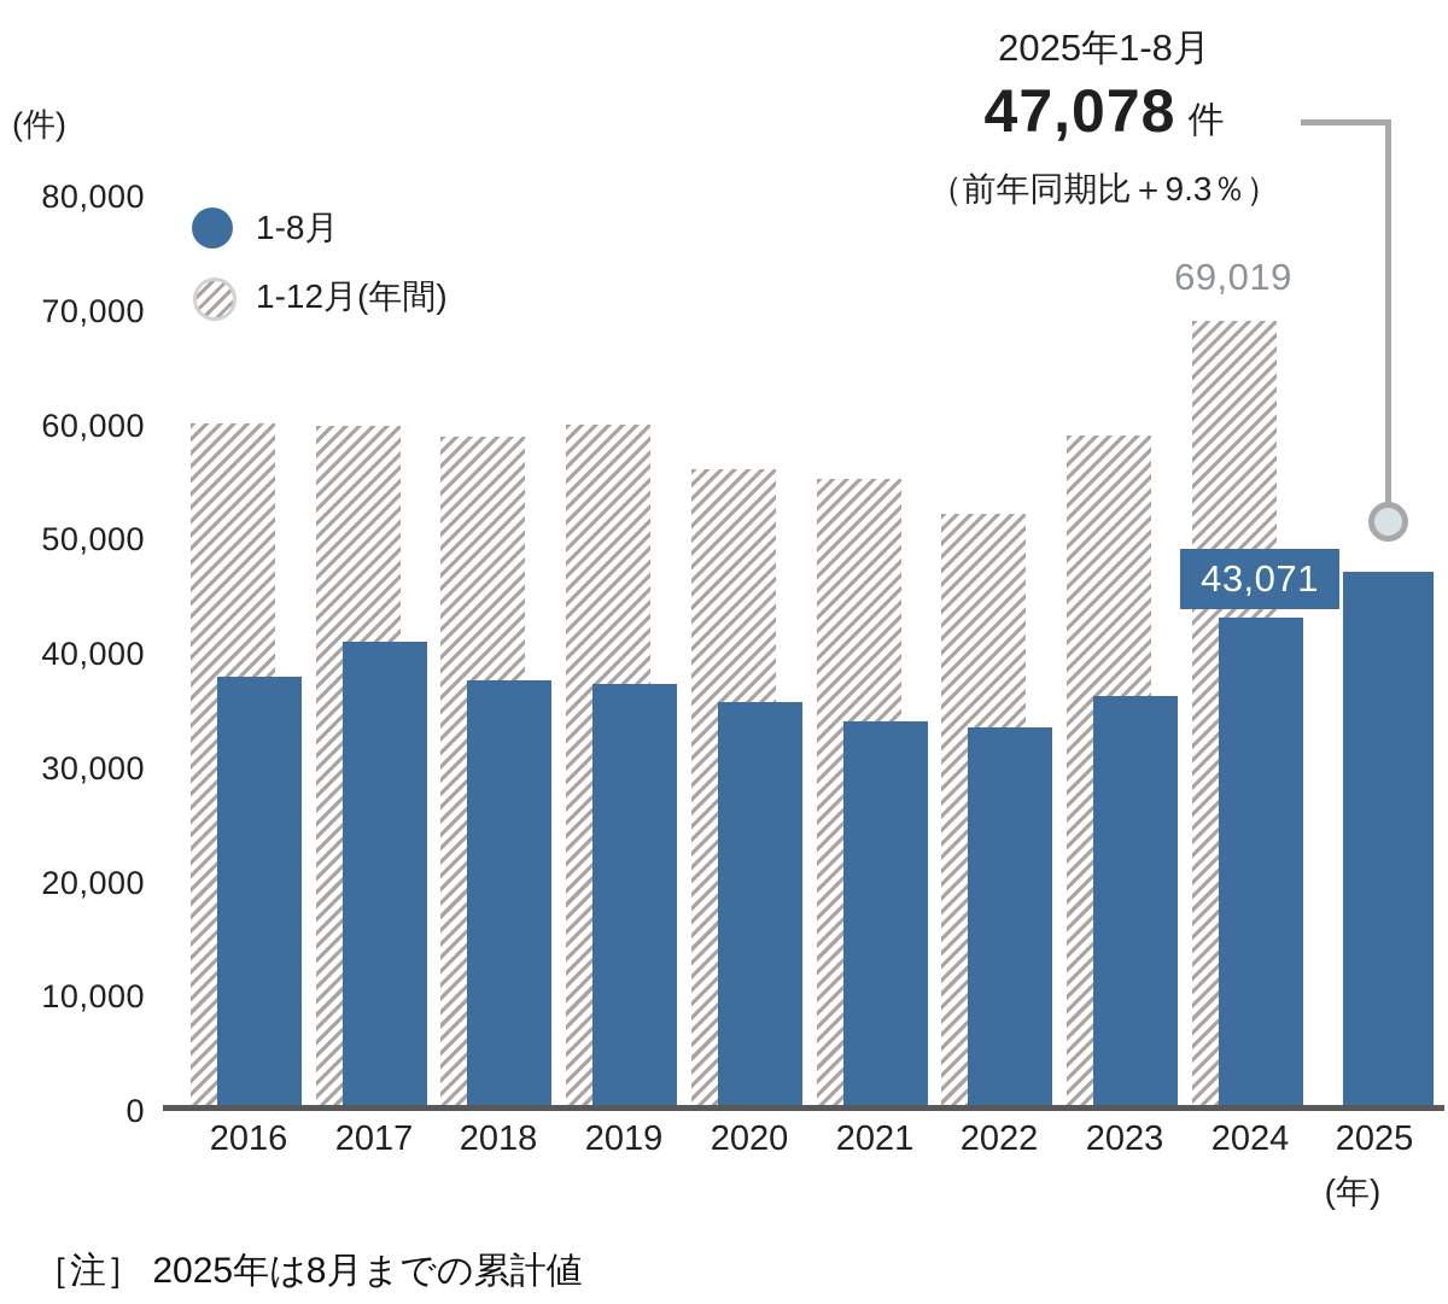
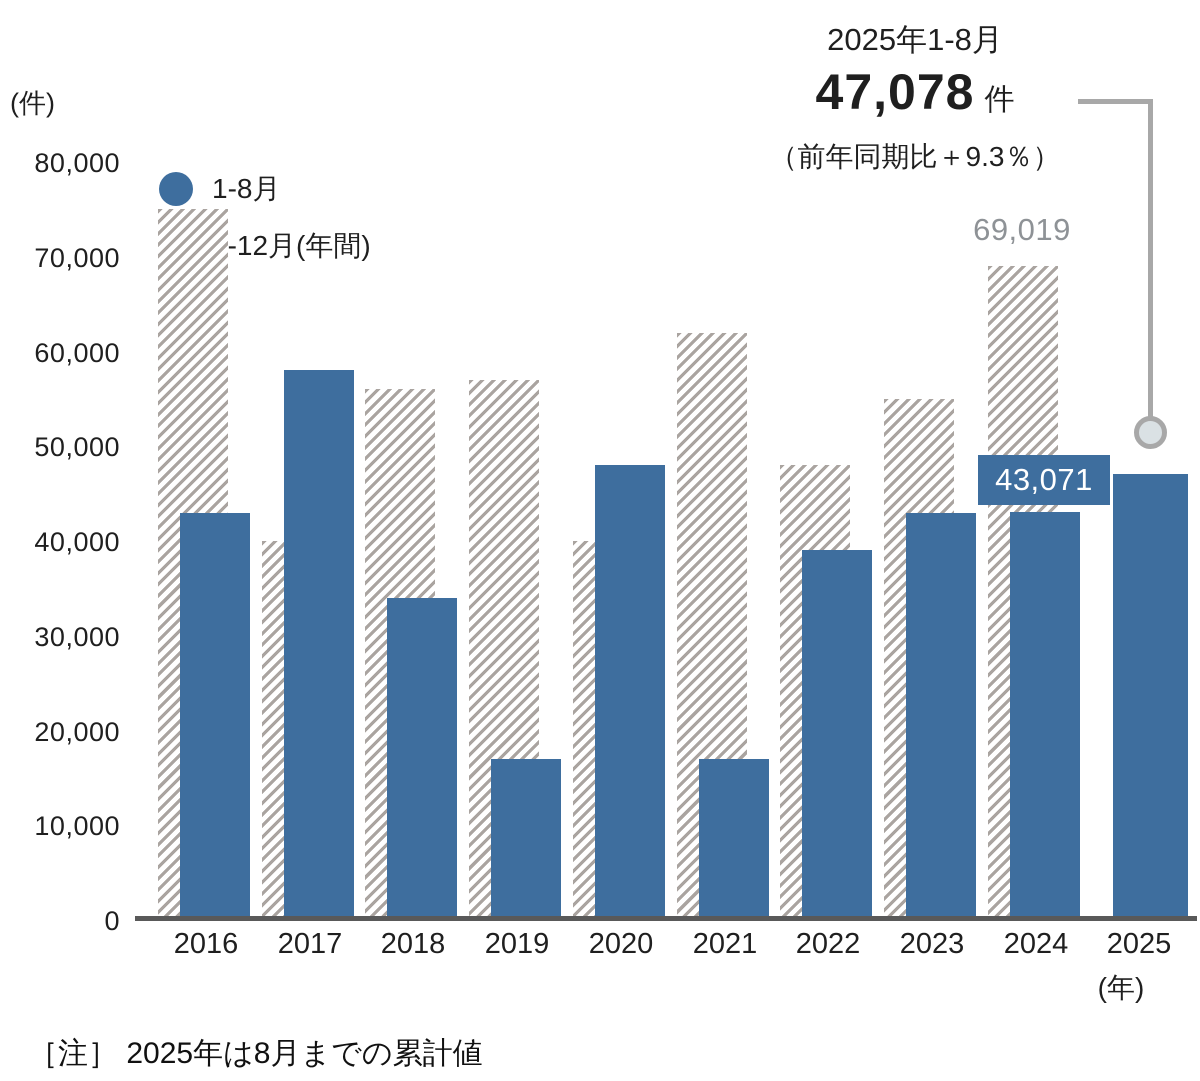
1-8月/2016: 38000 -> 43000
1-12月(年間)/2016: 60000 -> 75000
1-8月/2017: 41000 -> 58000
1-12月(年間)/2017: 60000 -> 40000
1-8月/2018: 38000 -> 34000
1-12月(年間)/2018: 59000 -> 56000
1-8月/2019: 37000 -> 17000
1-12月(年間)/2019: 60000 -> 57000
1-8月/2020: 36000 -> 48000
1-12月(年間)/2020: 56000 -> 40000
1-8月/2021: 34000 -> 17000
1-12月(年間)/2021: 55000 -> 62000
1-8月/2022: 34000 -> 39000
1-12月(年間)/2022: 52000 -> 48000
1-8月/2023: 36000 -> 43000
1-12月(年間)/2023: 59000 -> 55000
